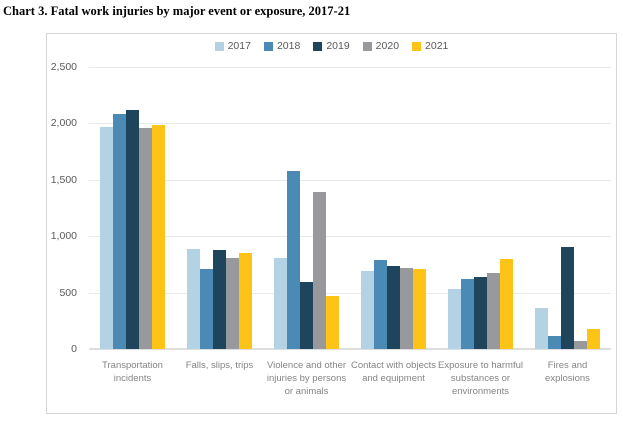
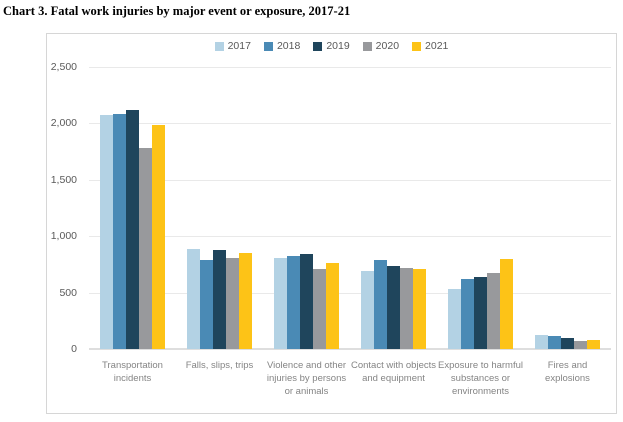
2017/Transportation incidents: 1970 -> 2080
2020/Transportation incidents: 1960 -> 1780
2018/Falls, slips, trips: 710 -> 790
2018/Violence and other injuries by persons or animals: 1580 -> 830
2019/Violence and other injuries by persons or animals: 590 -> 840
2020/Violence and other injuries by persons or animals: 1390 -> 700
2021/Violence and other injuries by persons or animals: 470 -> 760
2017/Fires and explosions: 360 -> 120
2019/Fires and explosions: 900 -> 100
2021/Fires and explosions: 180 -> 80
